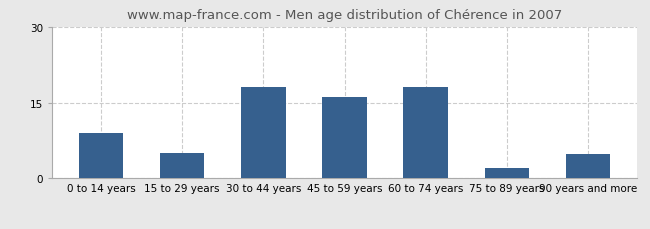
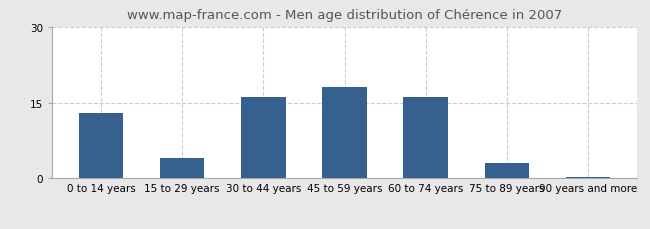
0 to 14 years: 9.0 -> 13.0
15 to 29 years: 5.0 -> 4.0
30 to 44 years: 18.0 -> 16.0
45 to 59 years: 16.0 -> 18.0
60 to 74 years: 18.0 -> 16.0
75 to 89 years: 2.0 -> 3.0
90 years and more: 4.8 -> 0.3
